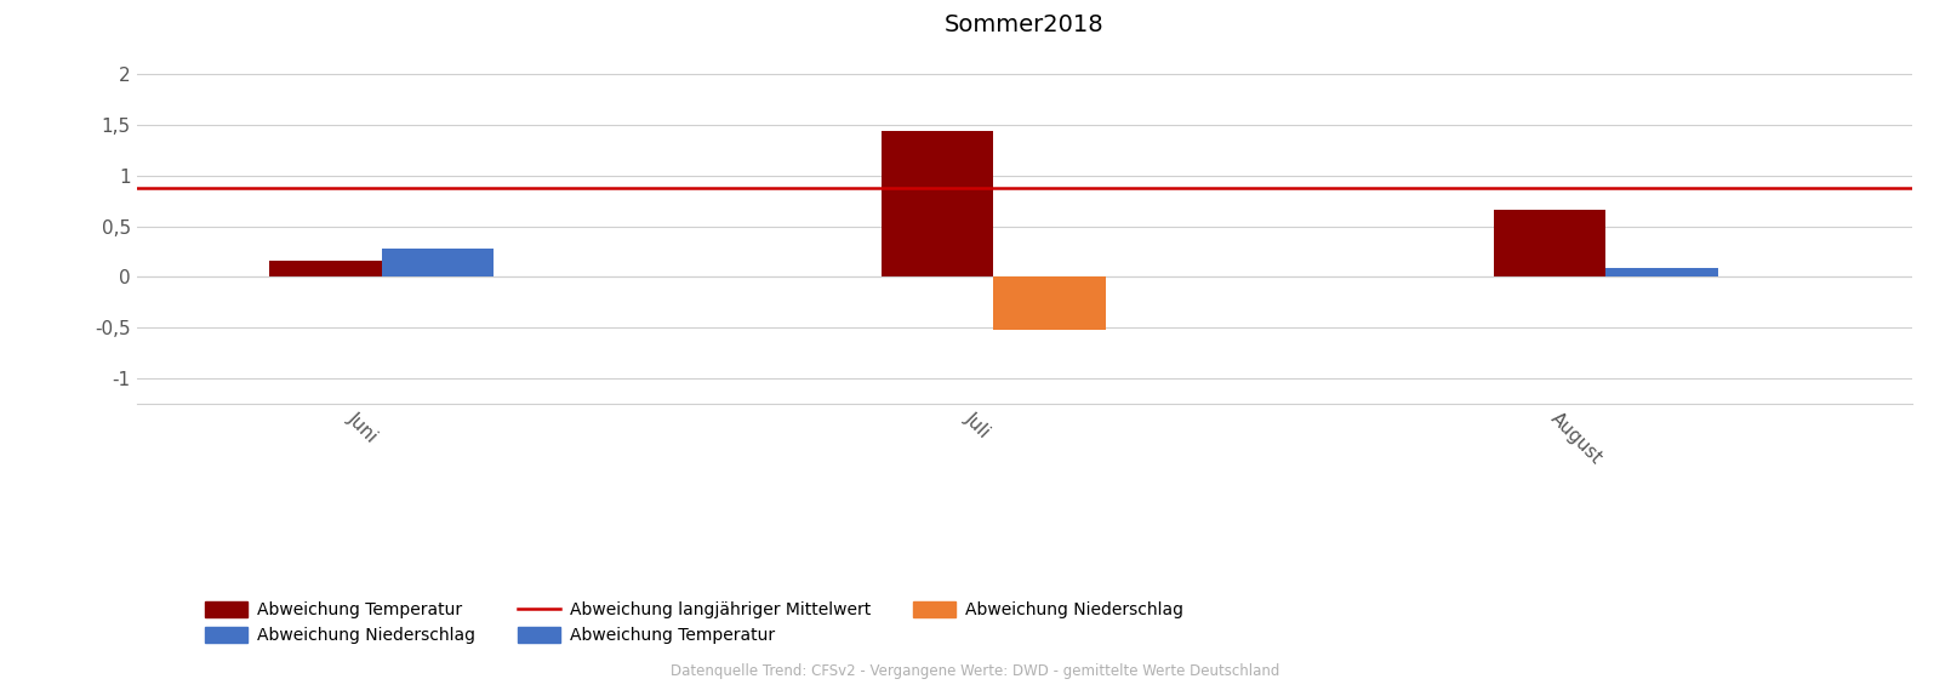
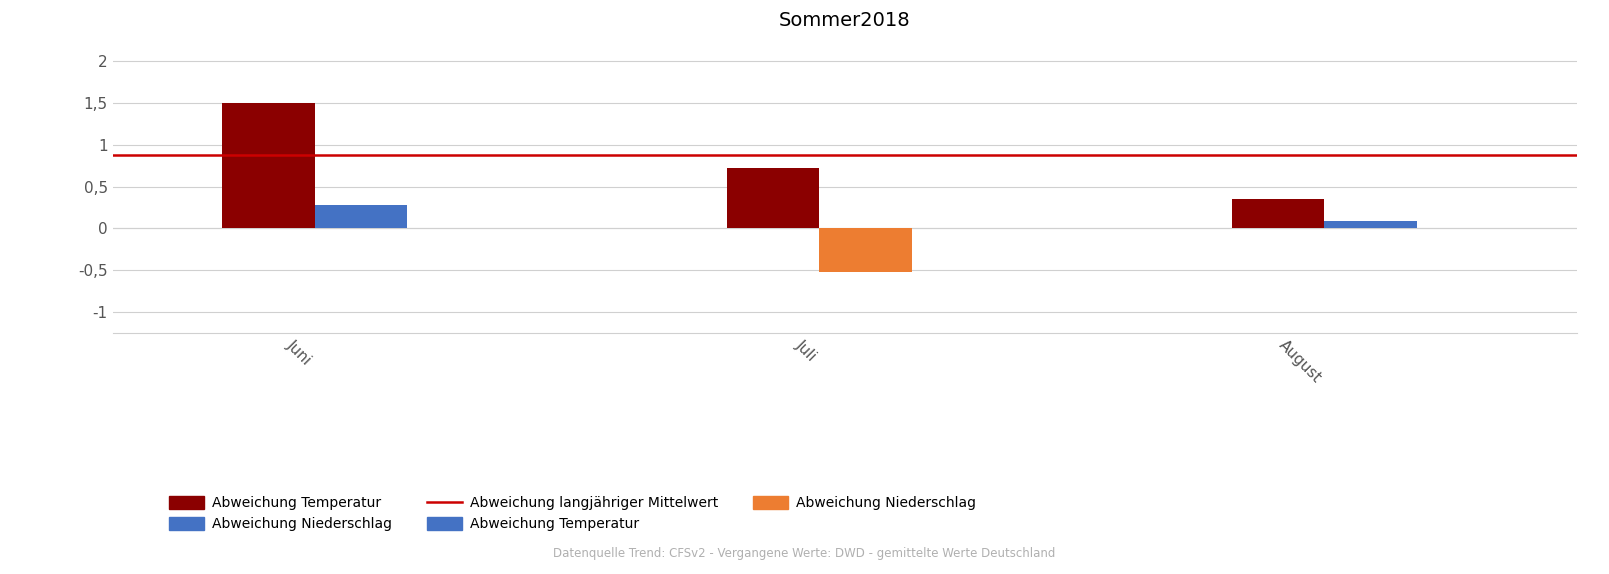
Abweichung Temperatur/Juni: 0,16 -> 1,50
Abweichung Temperatur/Juli: 1,44 -> 0,72
Abweichung Temperatur/August: 0,66 -> 0,35
